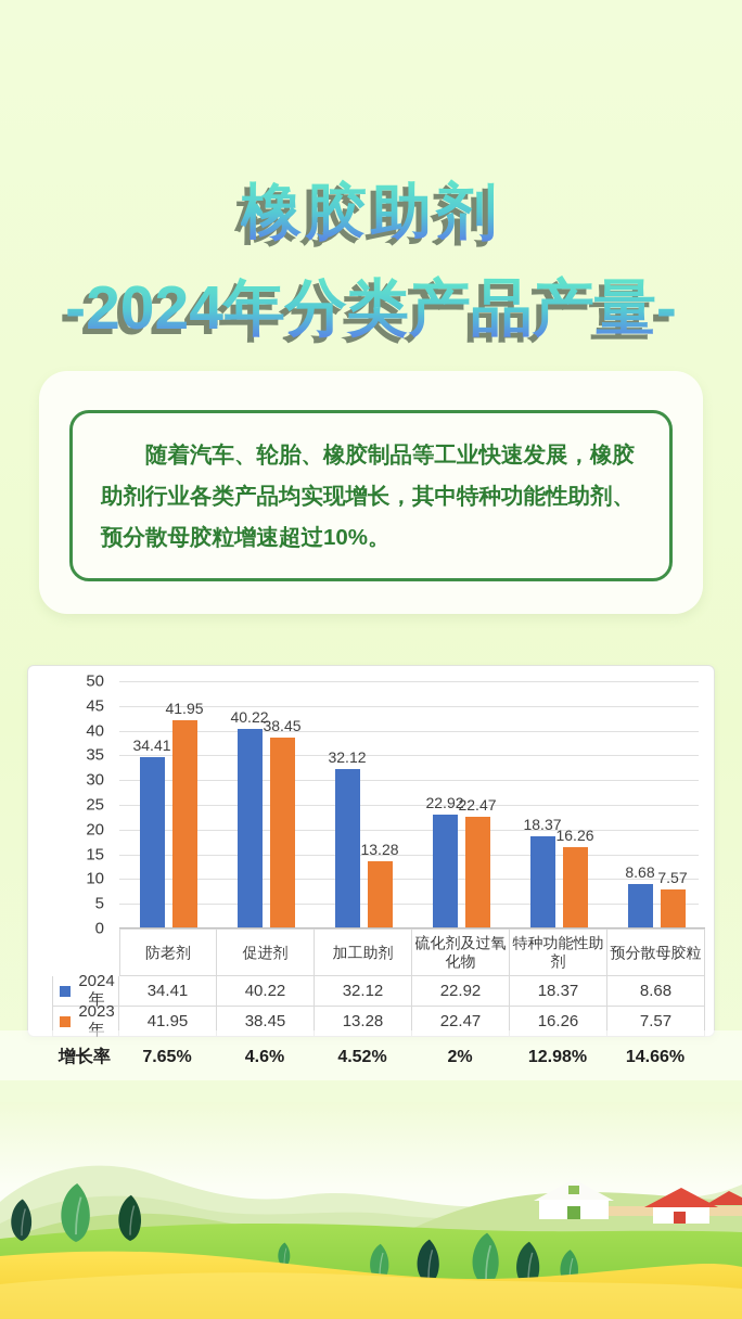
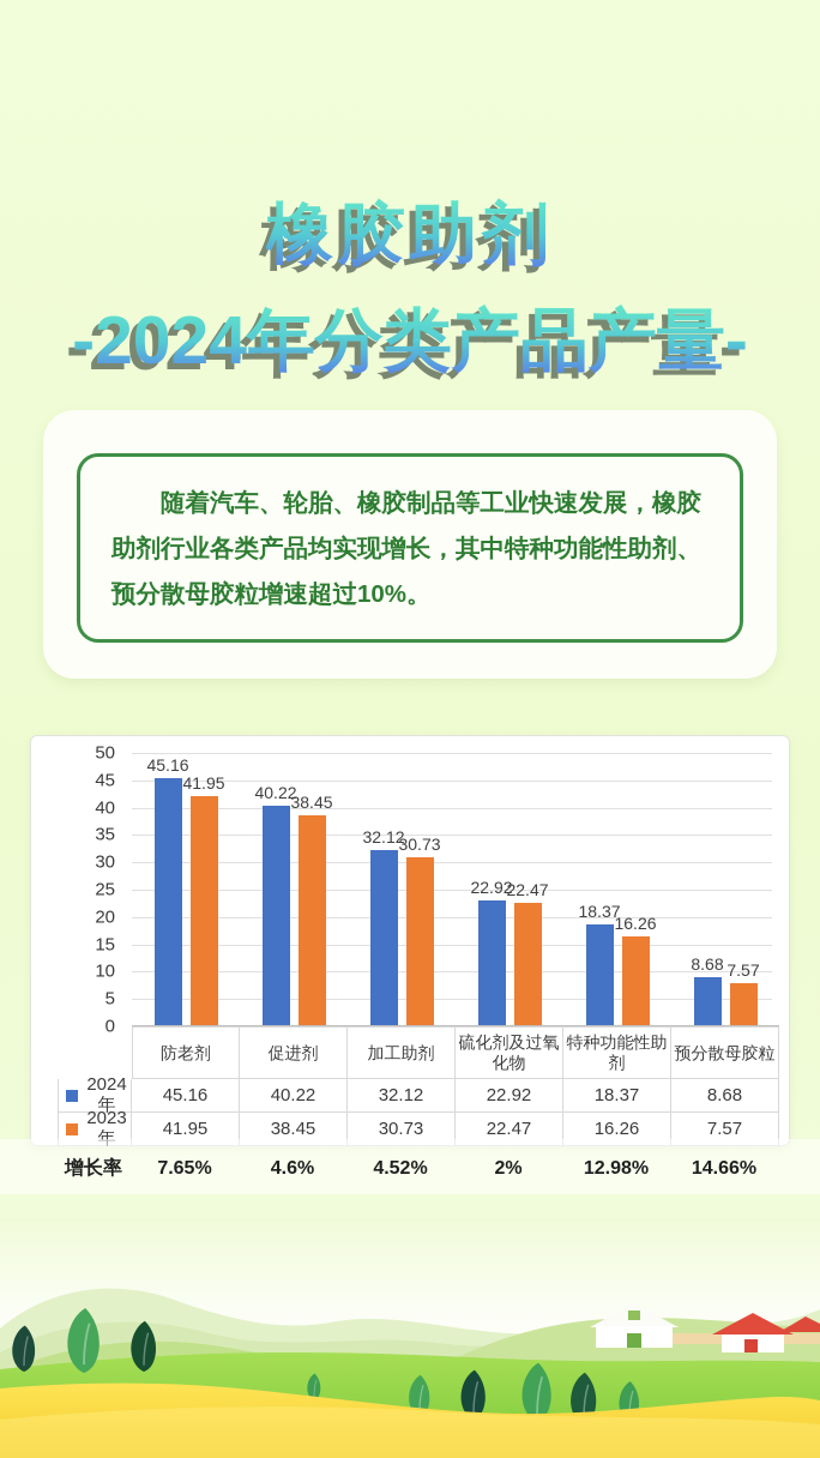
2024年/防老剂: 34.41 -> 45.16
2023年/加工助剂: 13.28 -> 30.73
